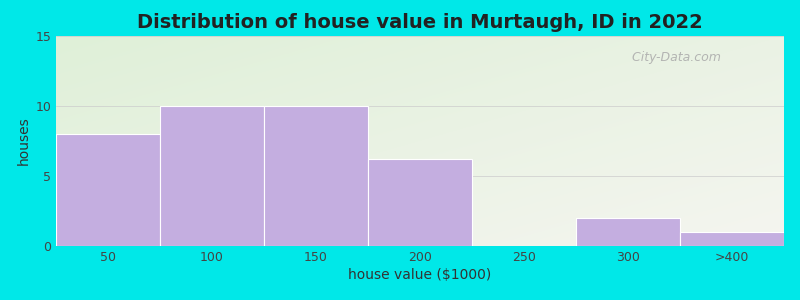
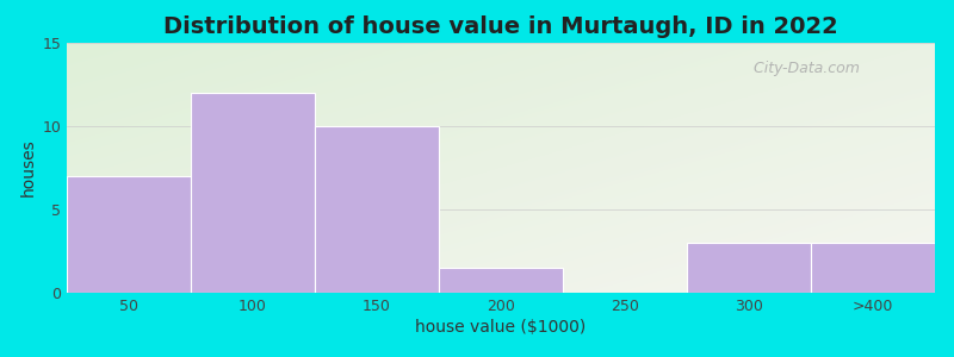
50: 8.0 -> 7.0
100: 10.0 -> 12.0
200: 6.2 -> 1.5
300: 2.0 -> 3.0
>400: 1.0 -> 3.0
